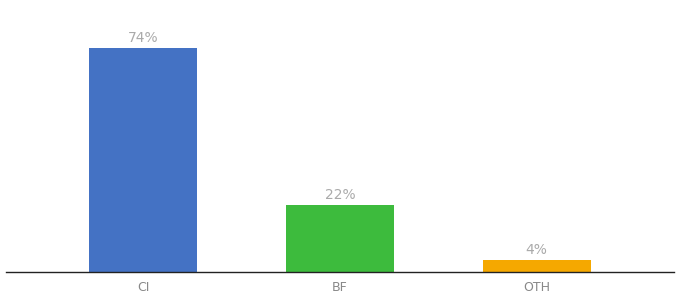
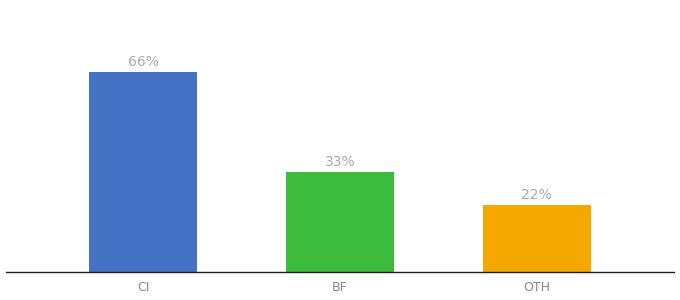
CI: 74% -> 66%
BF: 22% -> 33%
OTH: 4% -> 22%
